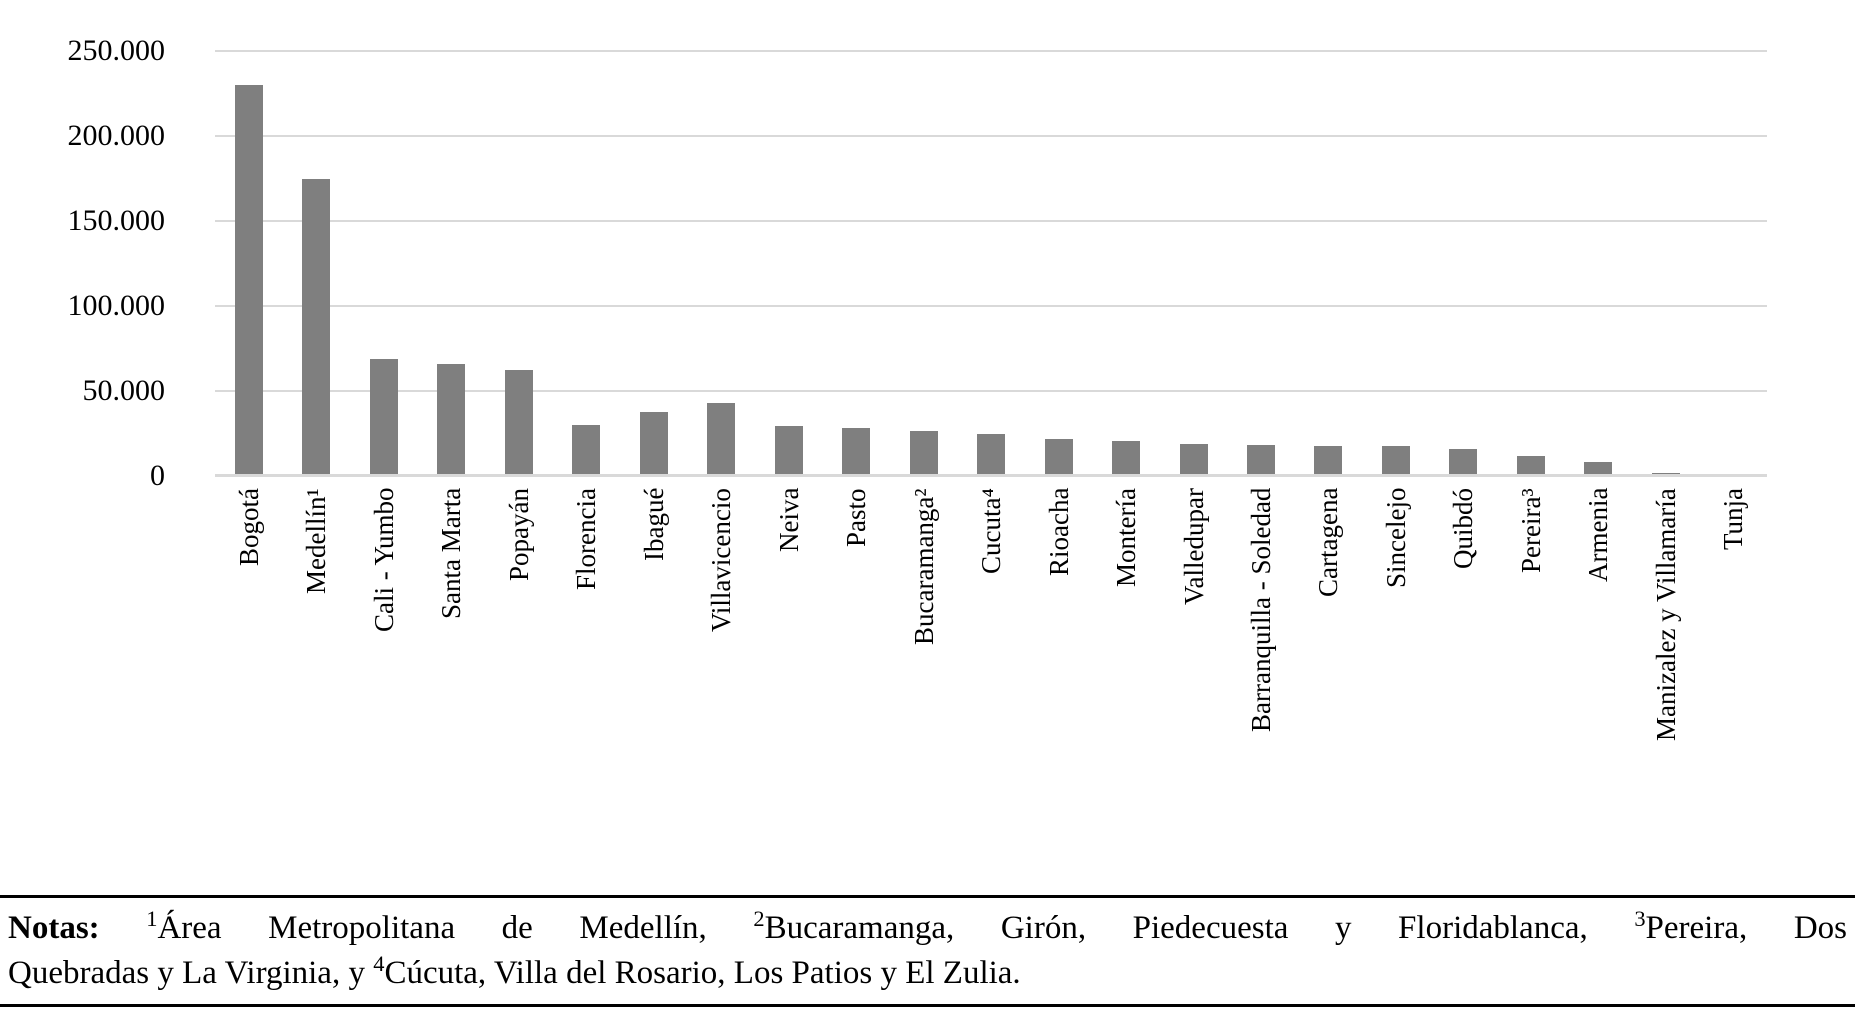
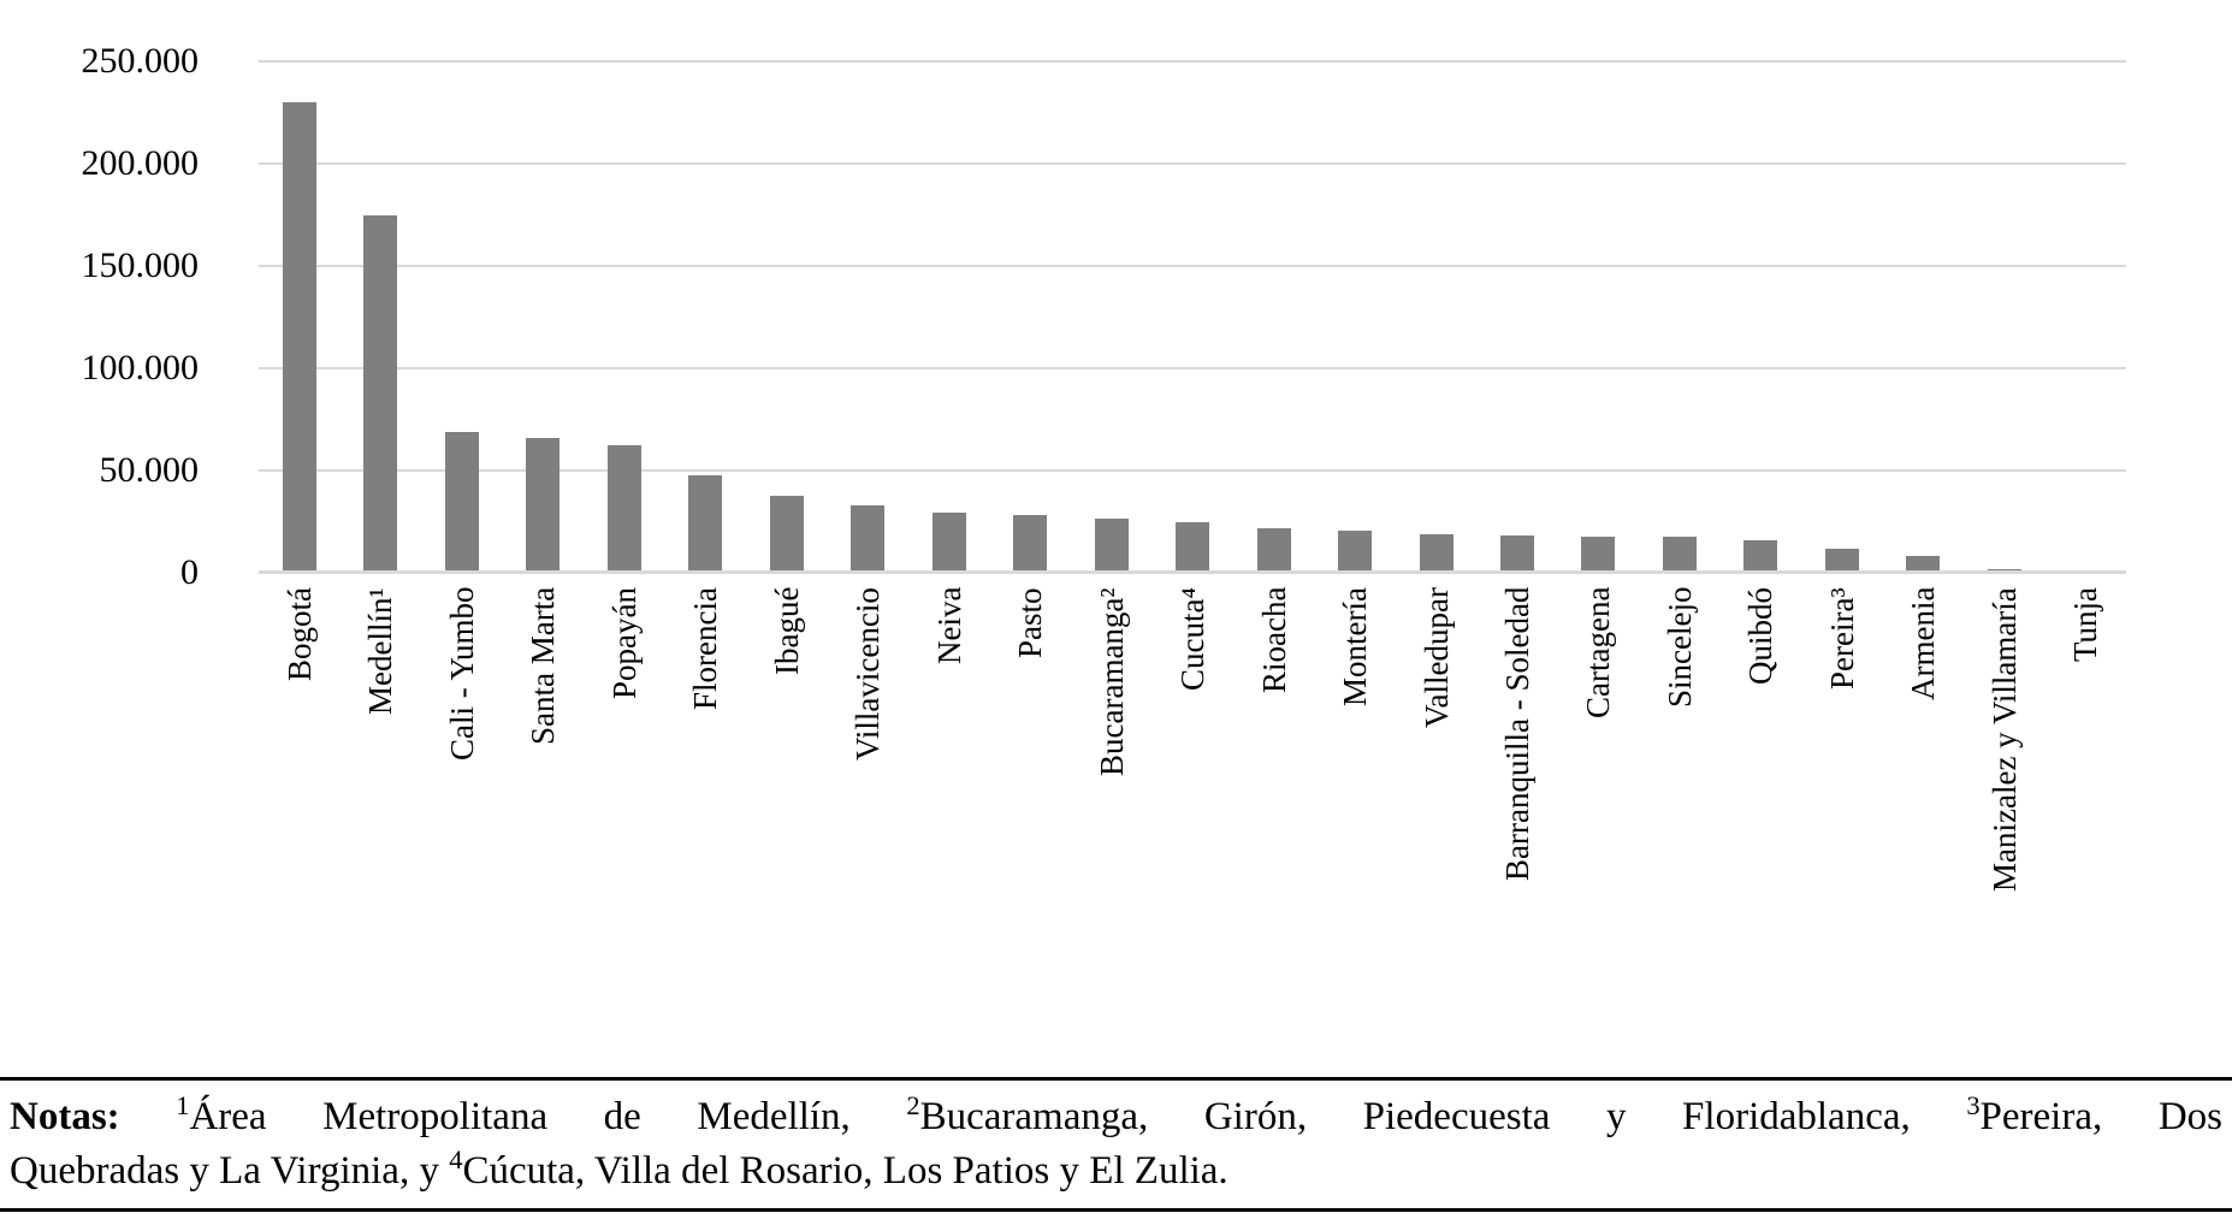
Florencia: 30000 -> 48000
Villavicencio: 43000 -> 33000
